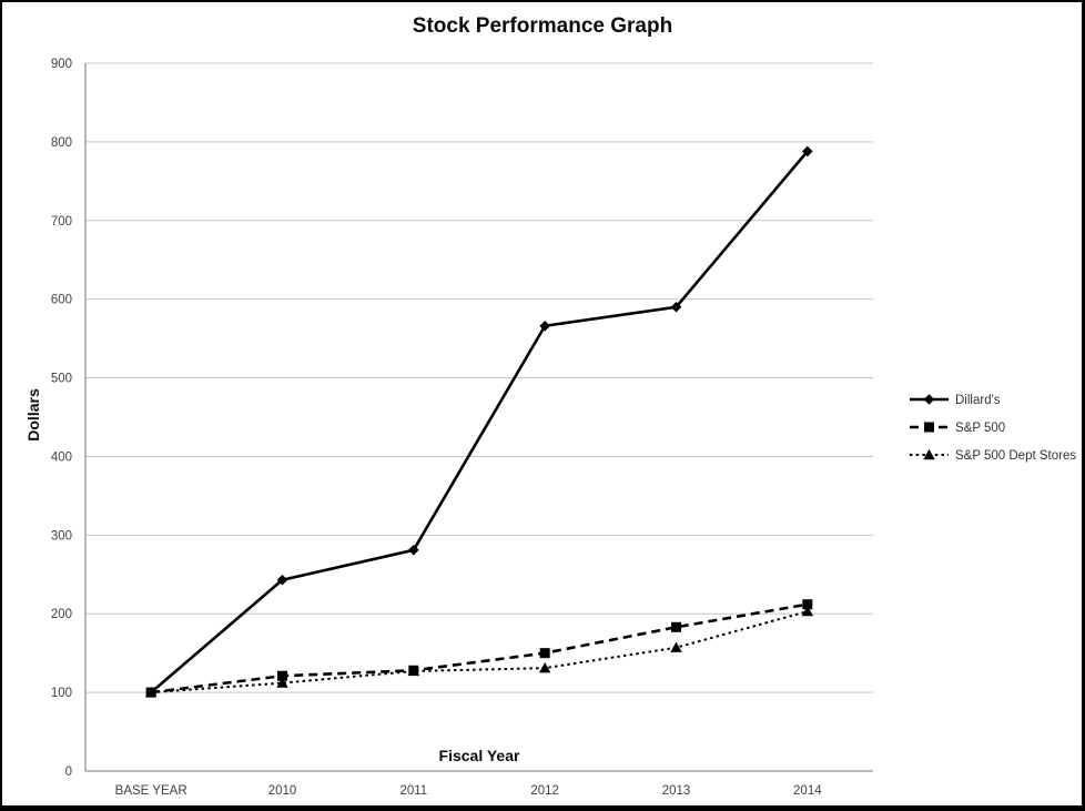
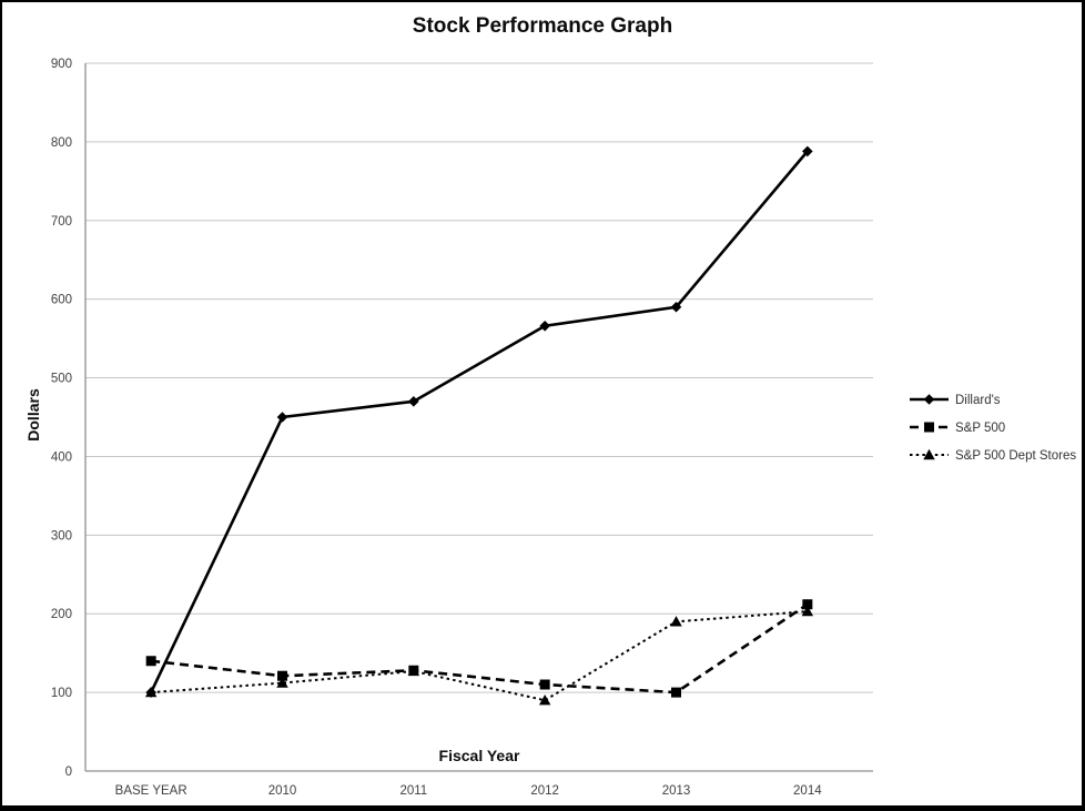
S&P 500/BASE YEAR: 100 -> 140
Dillard's/2010: 240 -> 450
Dillard's/2011: 280 -> 470
S&P 500/2012: 150 -> 110
S&P 500 Dept Stores/2012: 130 -> 90
S&P 500/2013: 180 -> 100
S&P 500 Dept Stores/2013: 160 -> 190
